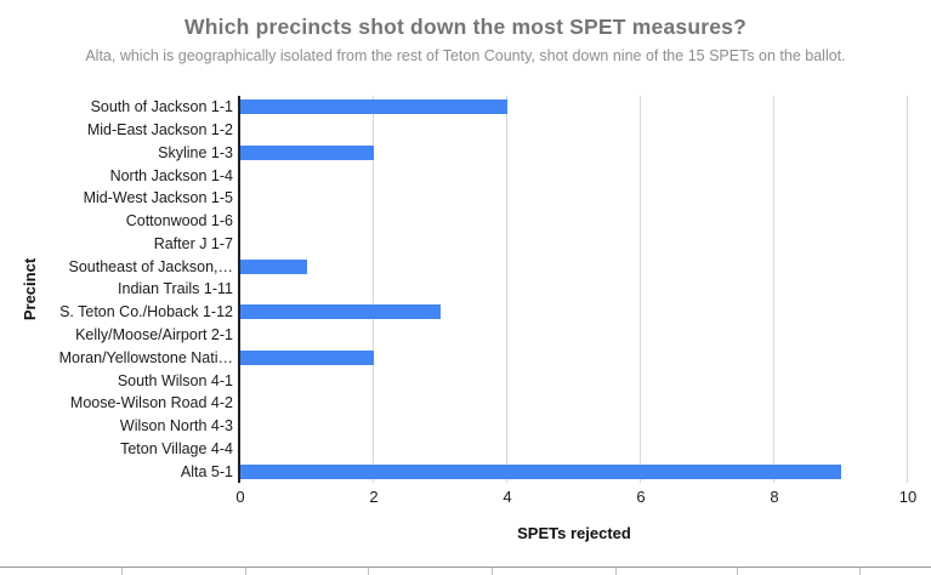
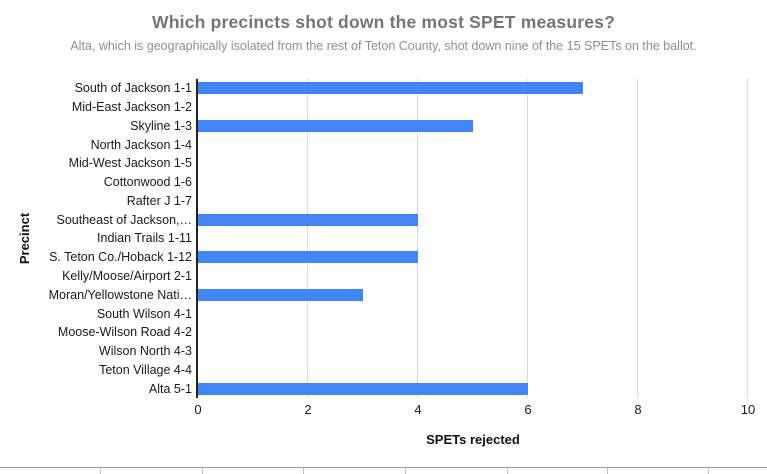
South of Jackson 1-1: 4 -> 7
Skyline 1-3: 2 -> 5
Southeast of Jackson,…: 1 -> 4
S. Teton Co./Hoback 1-12: 3 -> 4
Moran/Yellowstone Nati…: 2 -> 3
Alta 5-1: 9 -> 6
